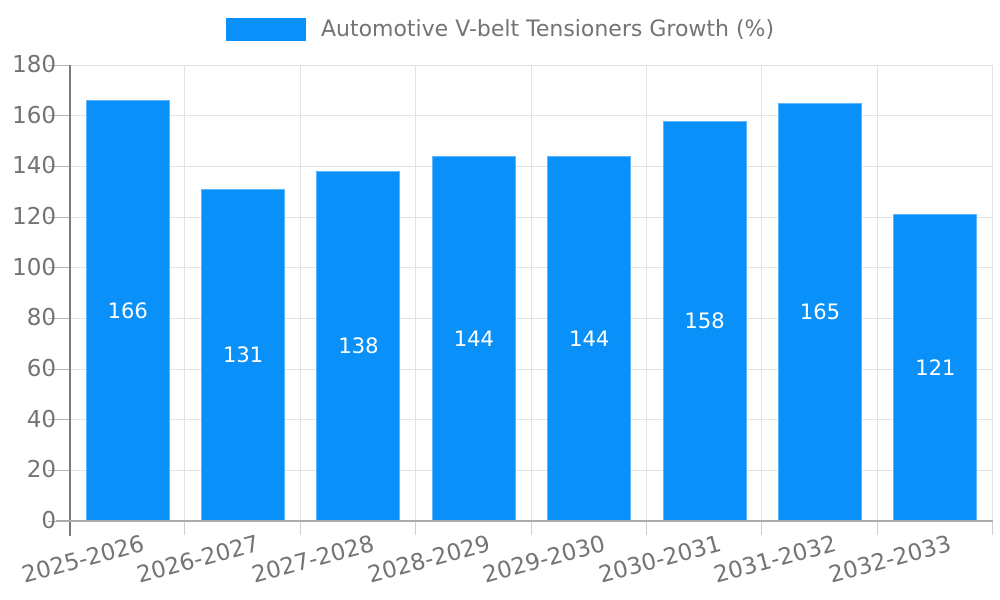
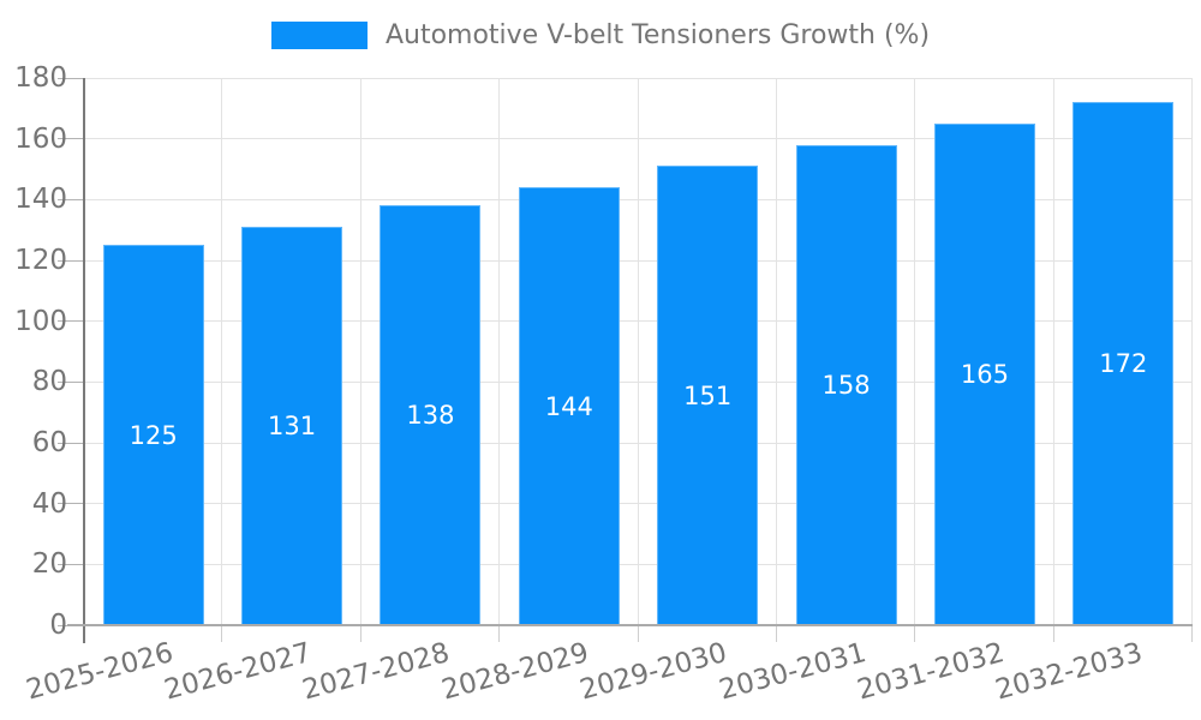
2025-2026: 166 -> 125
2029-2030: 144 -> 151
2032-2033: 121 -> 172
